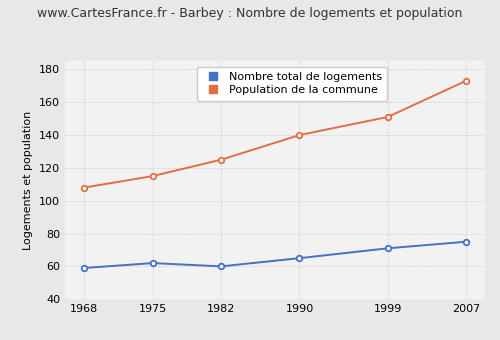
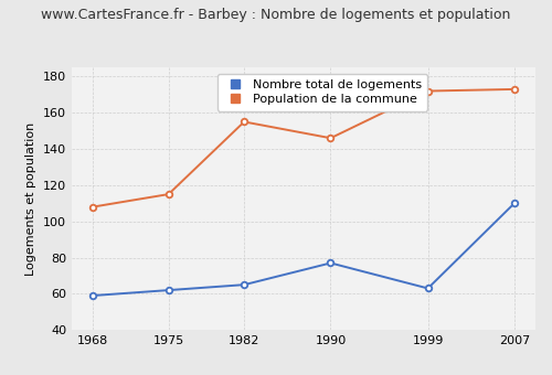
Nombre total de logements/1982: 60 -> 65
Population de la commune/1982: 125 -> 155
Nombre total de logements/1990: 65 -> 77
Population de la commune/1990: 140 -> 146
Nombre total de logements/1999: 71 -> 63
Population de la commune/1999: 151 -> 172
Nombre total de logements/2007: 75 -> 110
